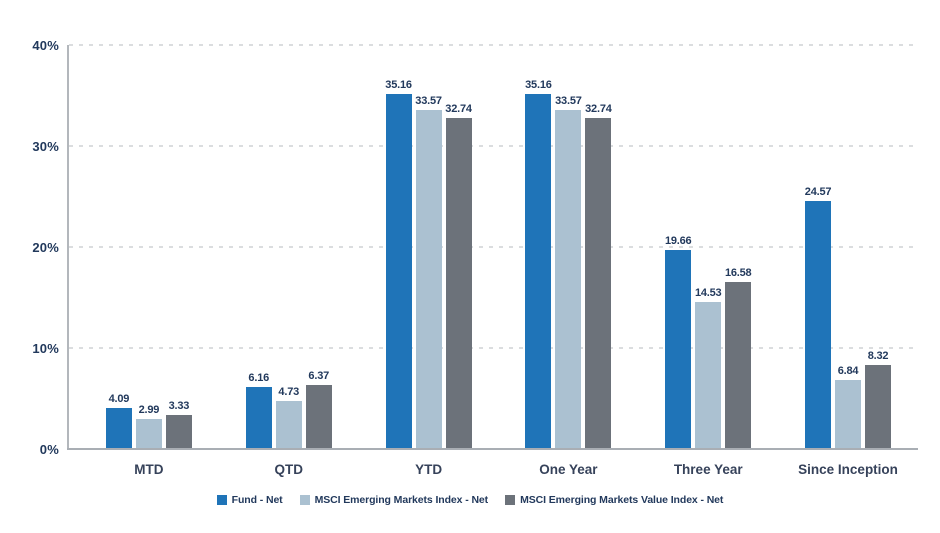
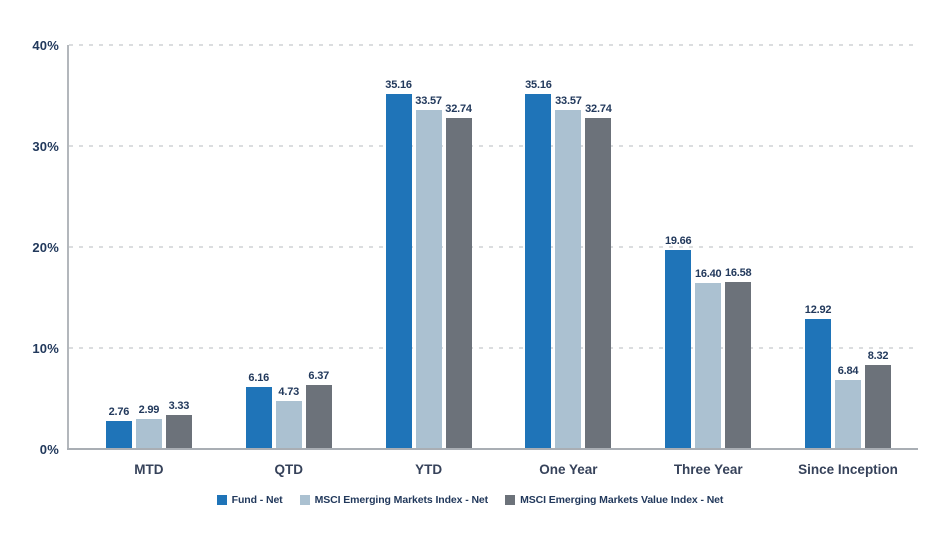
Fund - Net/MTD: 4.09 -> 2.76
MSCI Emerging Markets Index - Net/Three Year: 14.53 -> 16.40
Fund - Net/Since Inception: 24.57 -> 12.92
